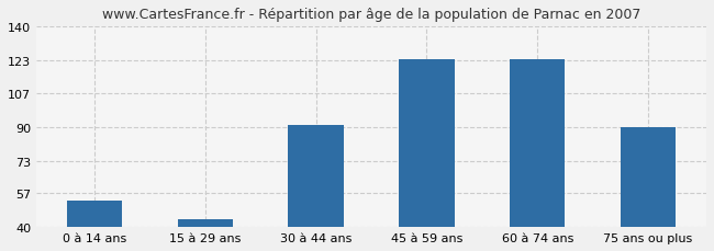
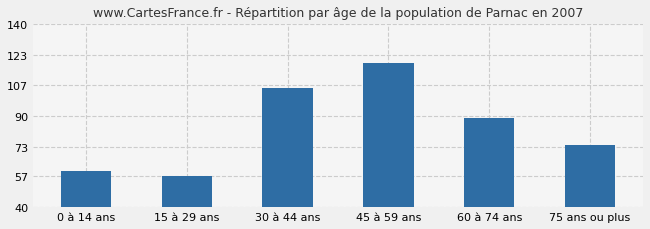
0 à 14 ans: 53 -> 60
15 à 29 ans: 44 -> 57
30 à 44 ans: 91 -> 105
45 à 59 ans: 124 -> 119
60 à 74 ans: 124 -> 89
75 ans ou plus: 90 -> 74
